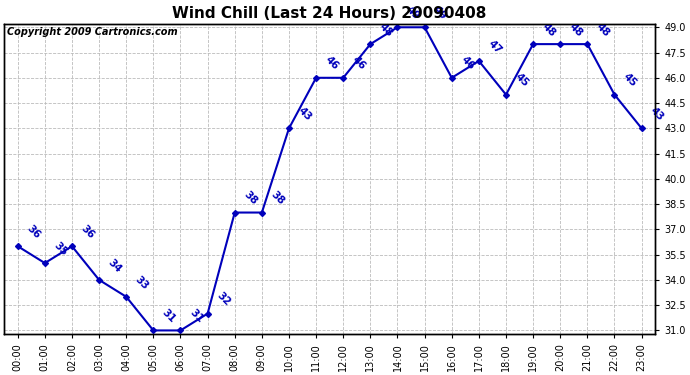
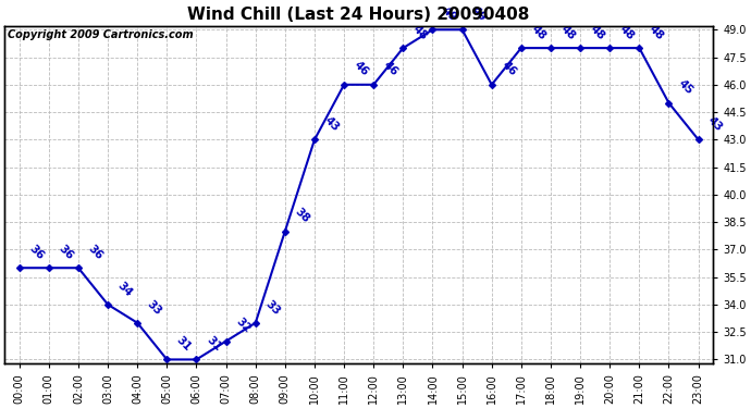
01:00: 35 -> 36
08:00: 38 -> 33
17:00: 47 -> 48
18:00: 45 -> 48
